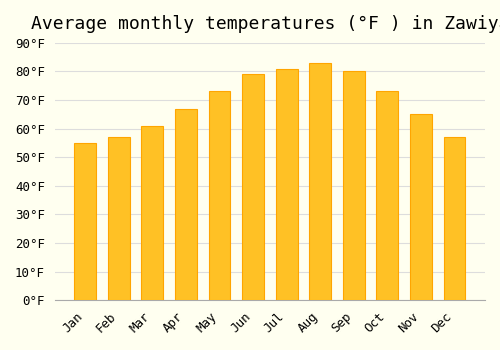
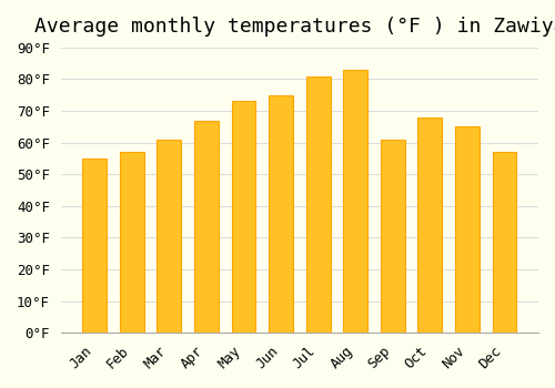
Jun: 79°F -> 75°F
Sep: 80°F -> 61°F
Oct: 73°F -> 68°F
